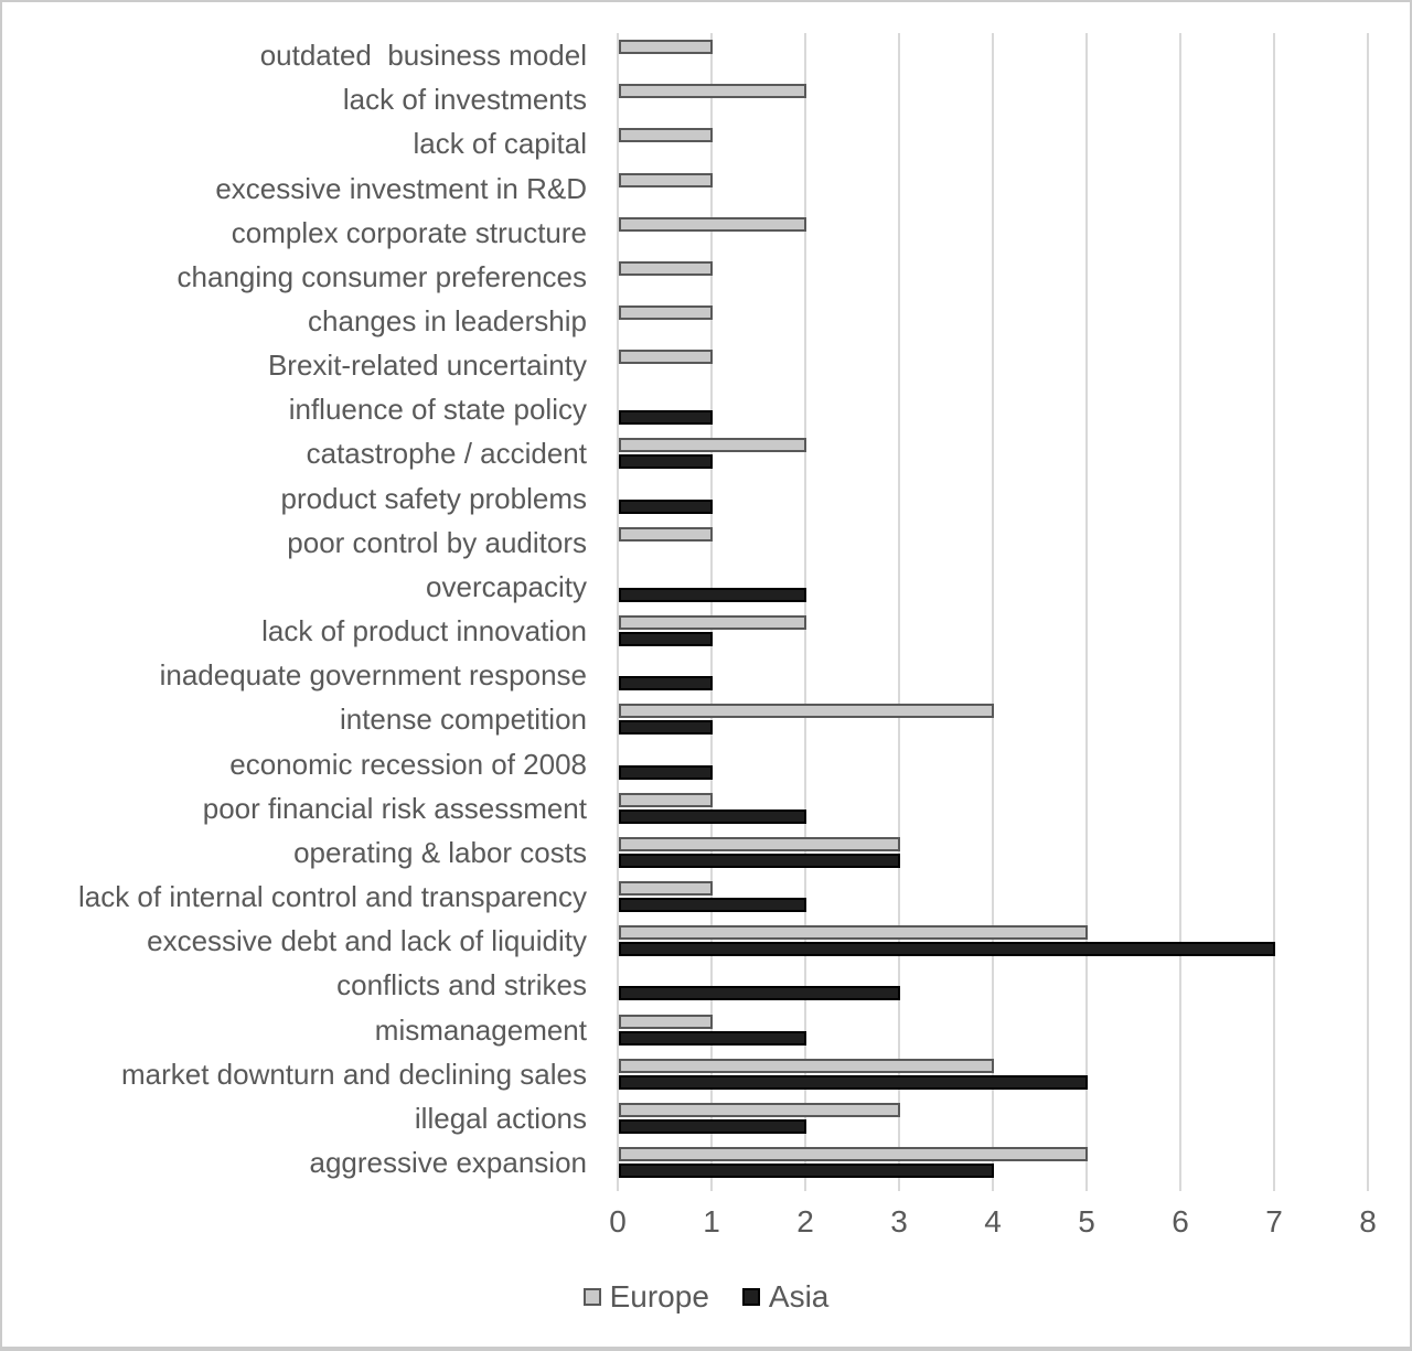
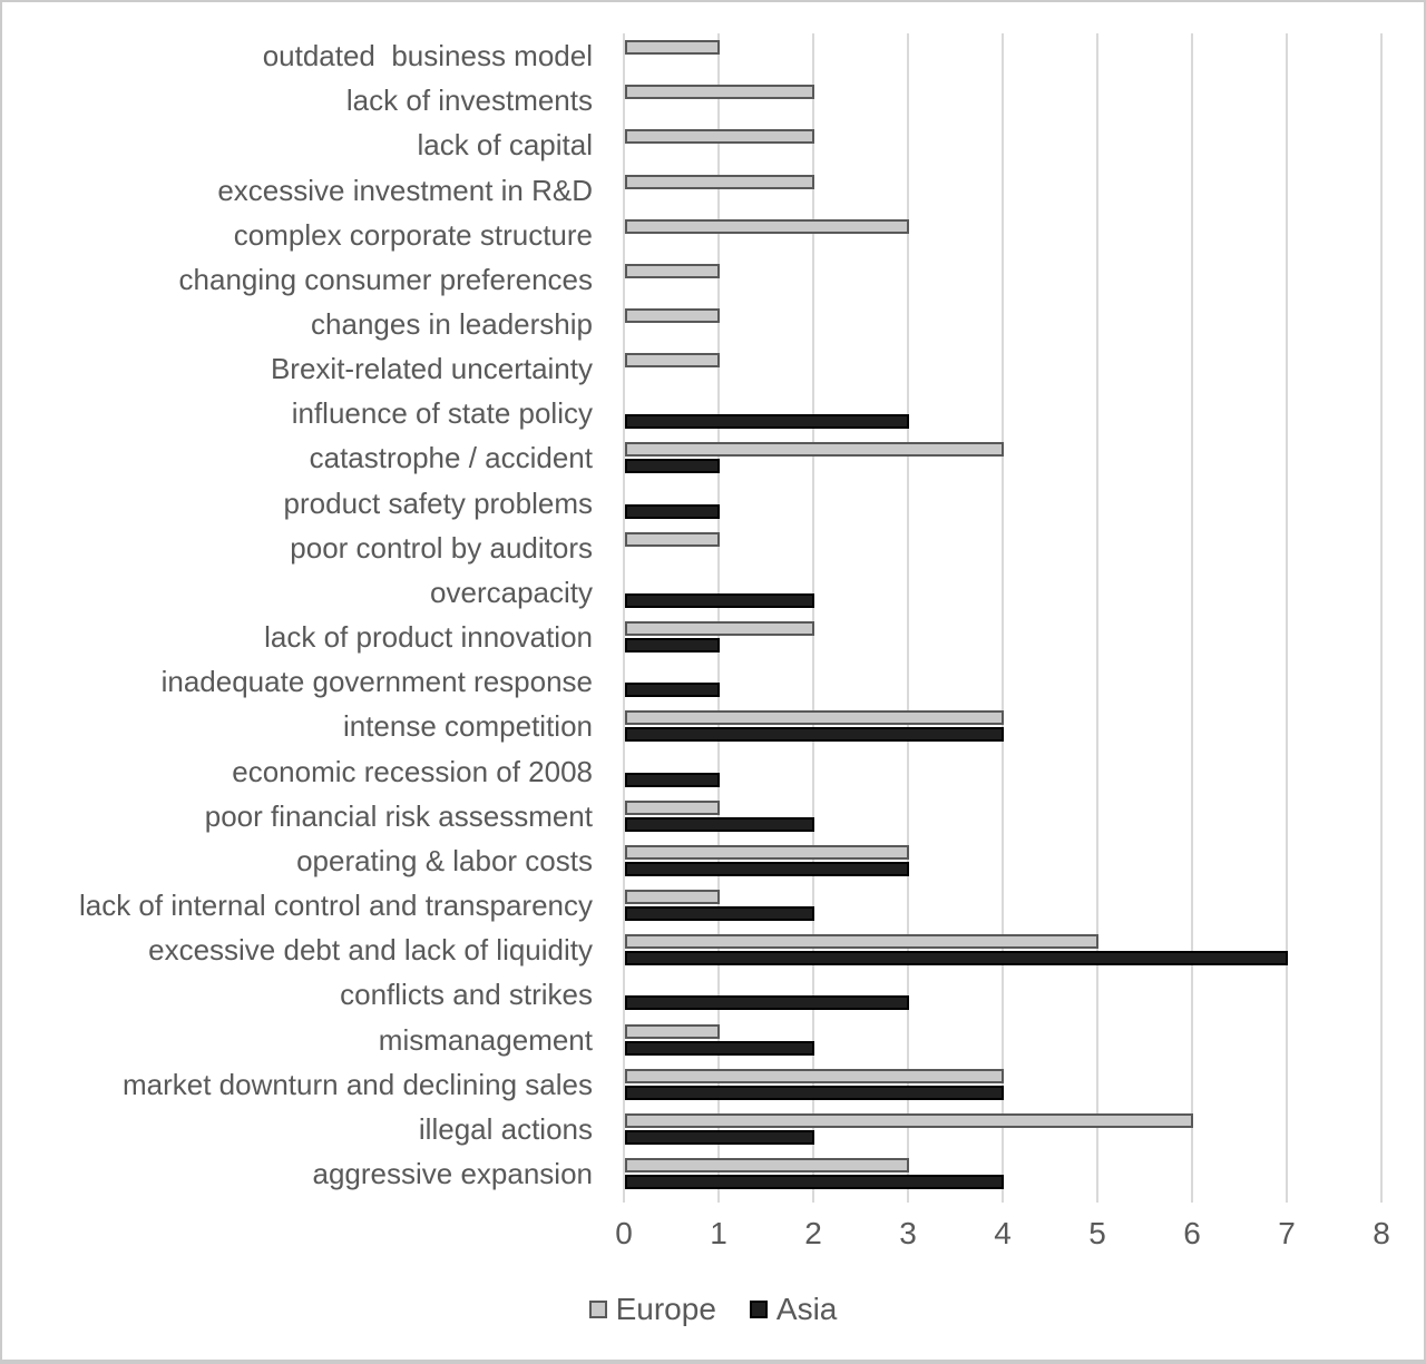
Europe/lack of capital: 1 -> 2
Europe/excessive investment in R&D: 1 -> 2
Europe/complex corporate structure: 2 -> 3
Asia/influence of state policy: 1 -> 3
Europe/catastrophe / accident: 2 -> 4
Asia/intense competition: 1 -> 4
Asia/market downturn and declining sales: 5 -> 4
Europe/illegal actions: 3 -> 6
Europe/aggressive expansion: 5 -> 3
